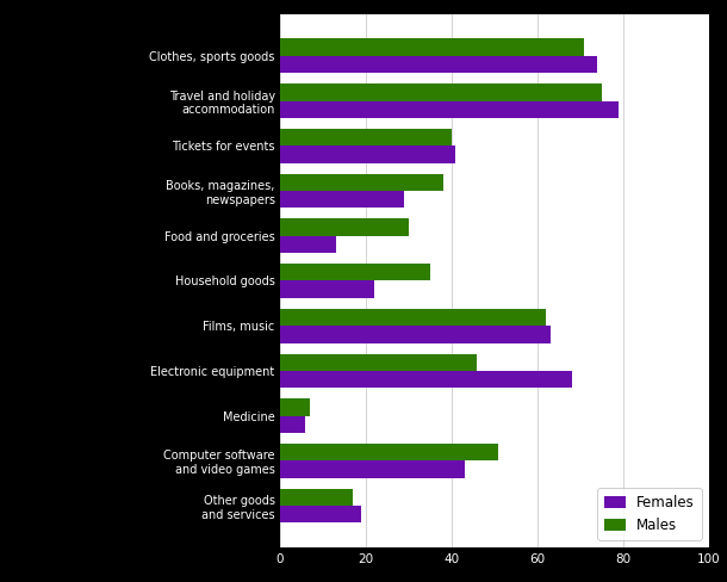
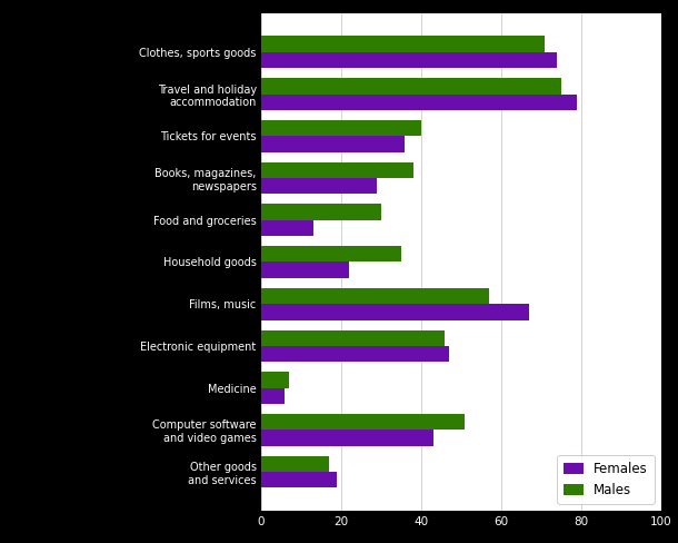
Females/Tickets for events: 41 -> 36
Males/Films, music: 62 -> 57
Females/Films, music: 63 -> 67
Females/Electronic equipment: 68 -> 47
